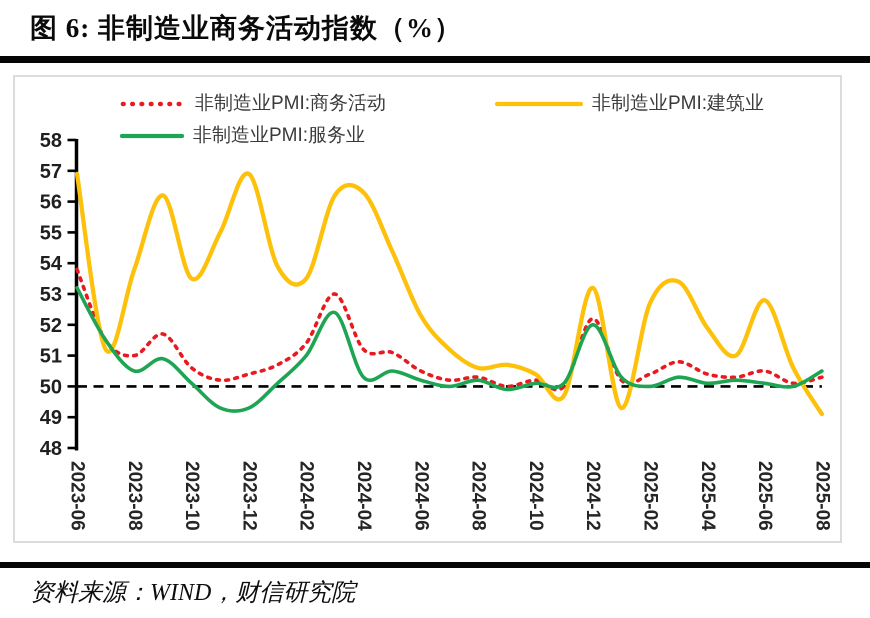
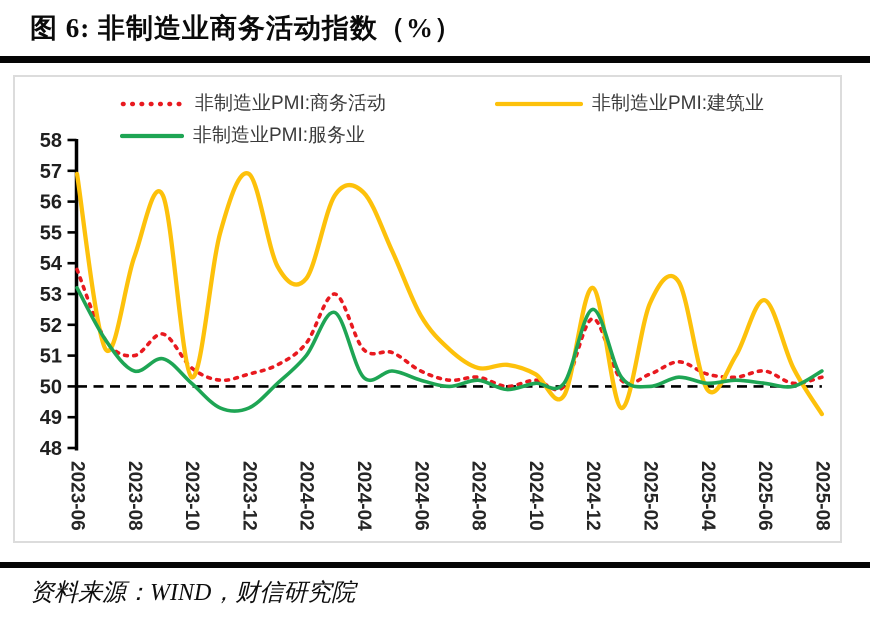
非制造业PMI:建筑业/2023-08: 53.8 -> 54.2
非制造业PMI:建筑业/2023-10: 53.5 -> 50.3
非制造业PMI:服务业/2024-12: 52.0 -> 52.5
非制造业PMI:建筑业/2025-04: 51.9 -> 49.9
